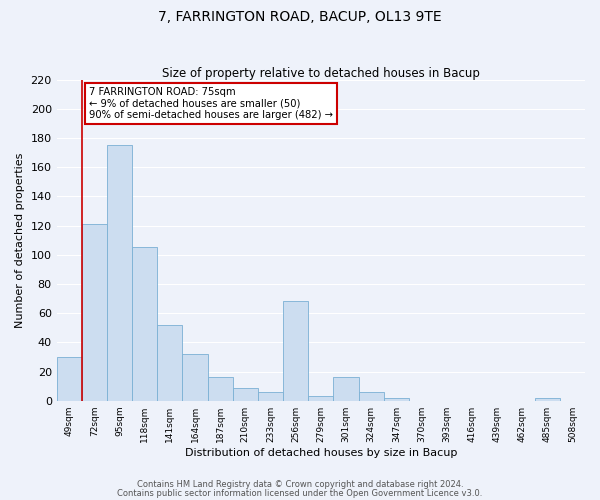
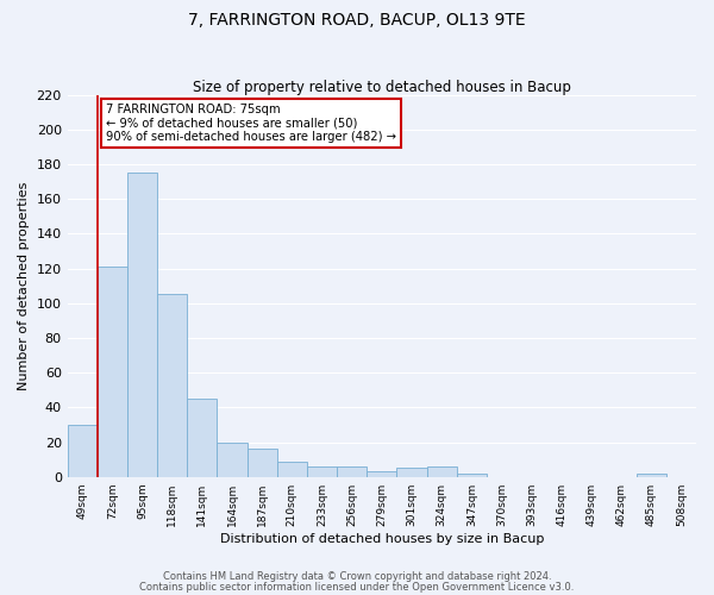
141sqm: 52 -> 45
164sqm: 32 -> 20
256sqm: 68 -> 6
301sqm: 16 -> 5
